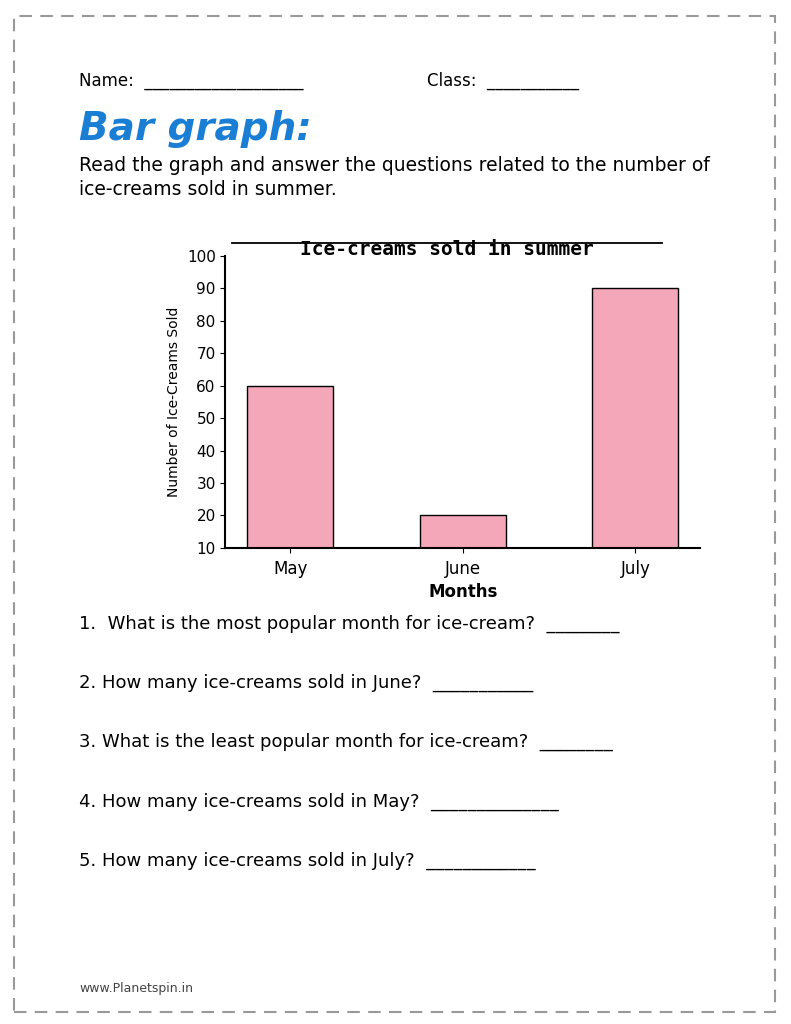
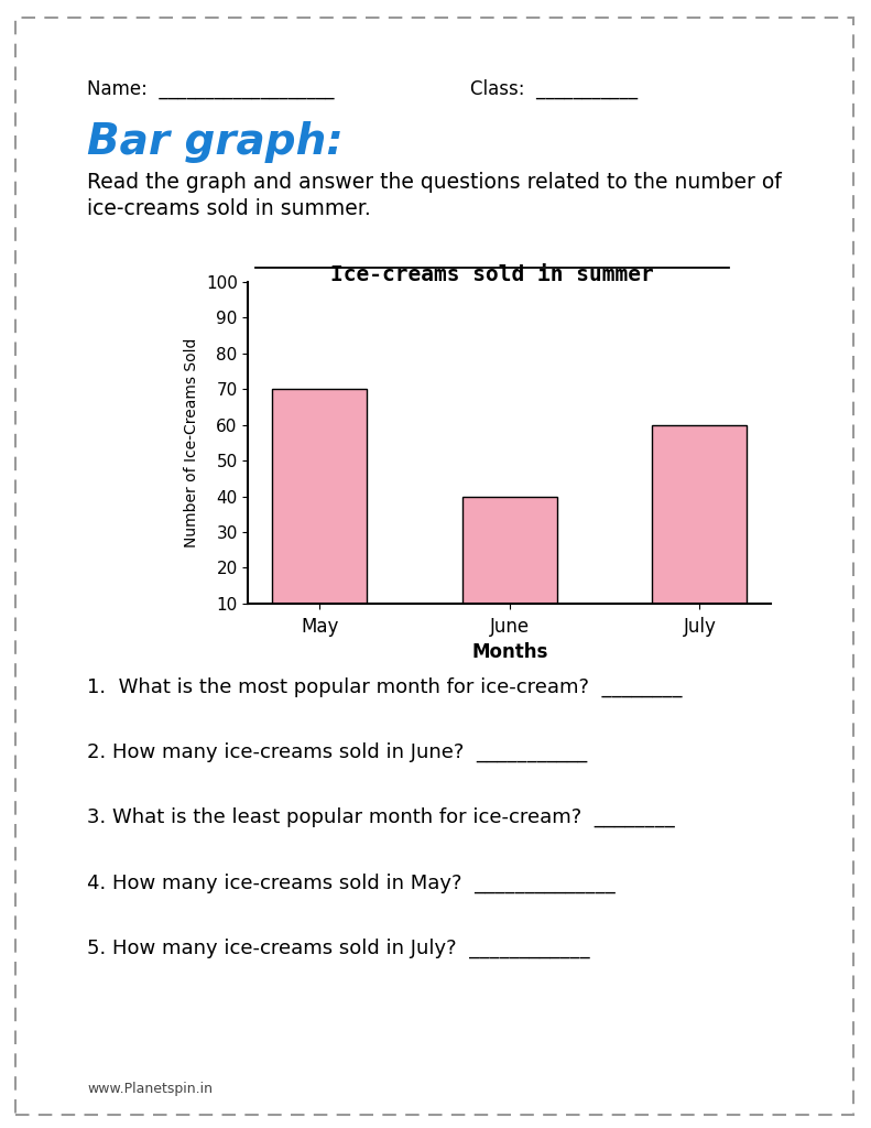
May: 60 -> 70
June: 20 -> 40
July: 90 -> 60
